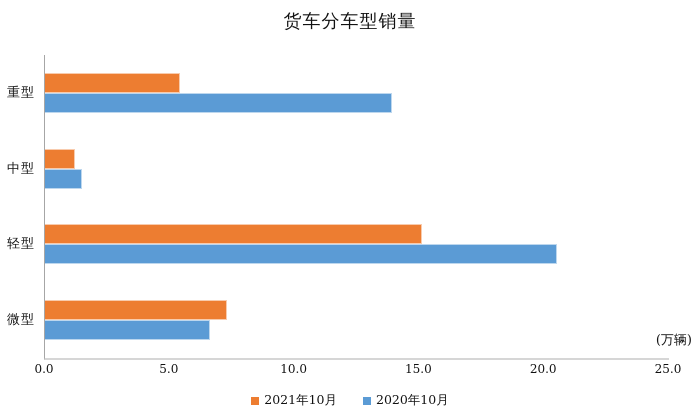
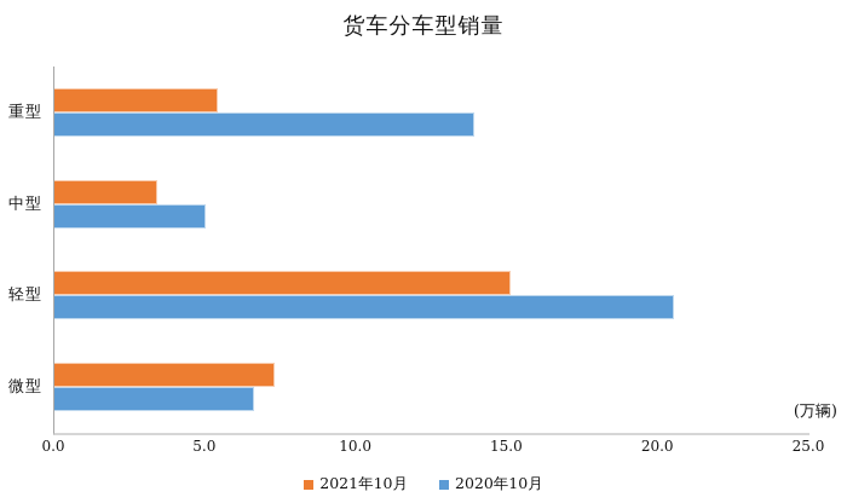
2021年10月/中型: 1.2 -> 3.4
2020年10月/中型: 1.5 -> 5.0
